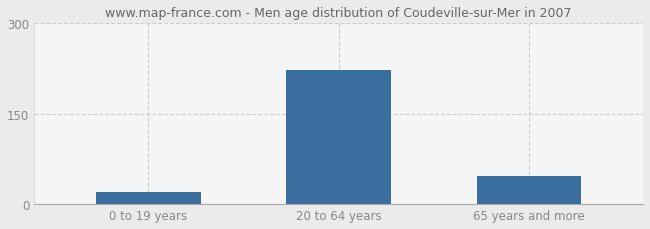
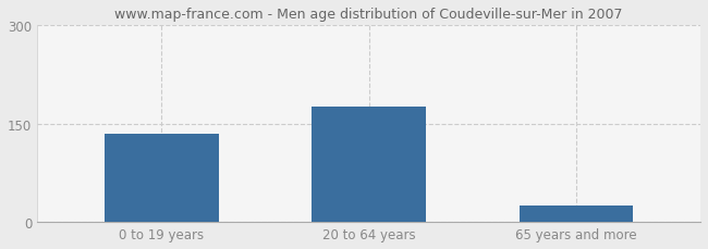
0 to 19 years: 20 -> 135
20 to 64 years: 222 -> 175
65 years and more: 46 -> 25
